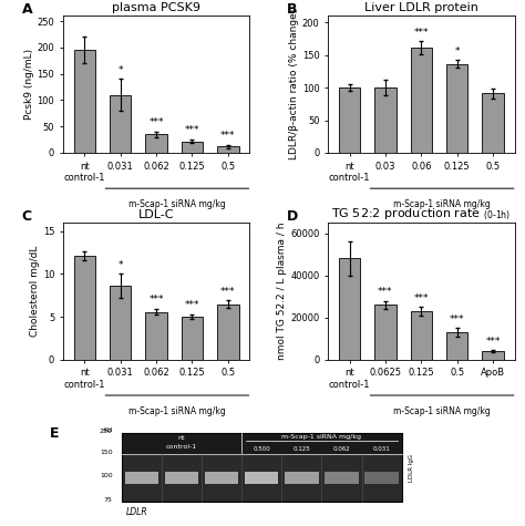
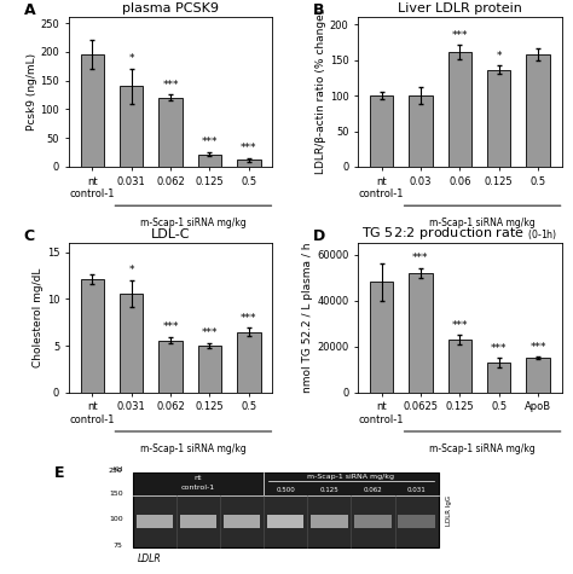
plasma PCSK9/0.031: 110 -> 140
plasma PCSK9/0.062: 35 -> 120
Liver LDLR protein/0.5: 91 -> 158
LDL-C/0.031: 8.6 -> 10.6
0.0625: 26000 -> 52000
ApoB: 4000 -> 15000
